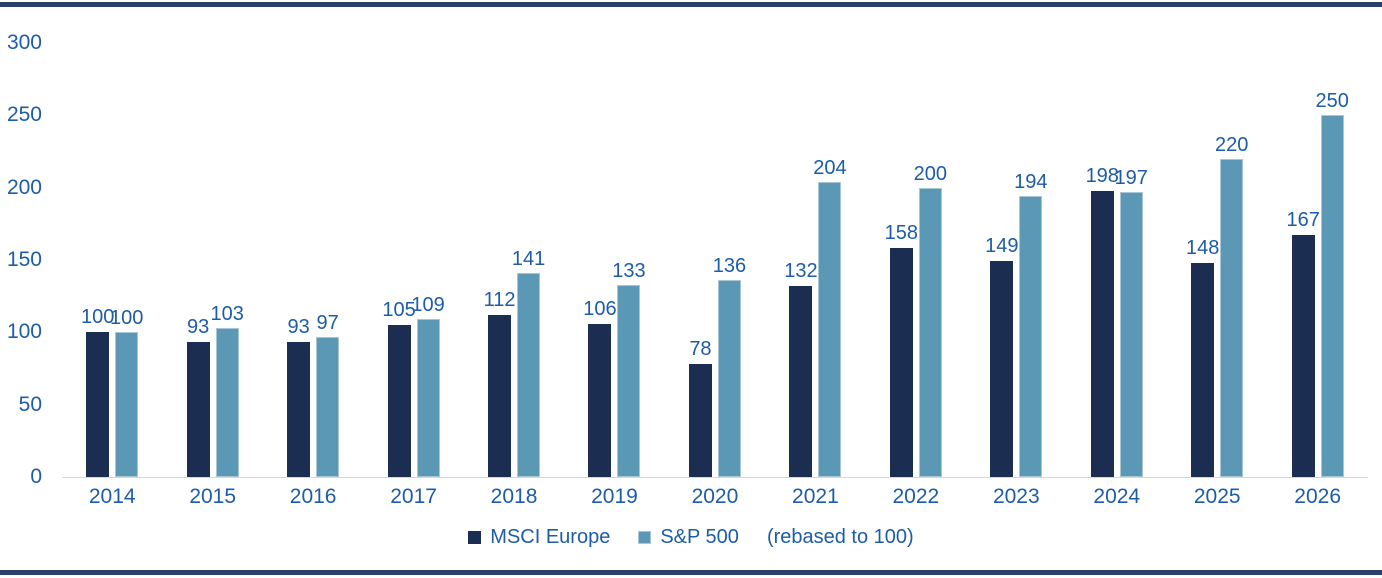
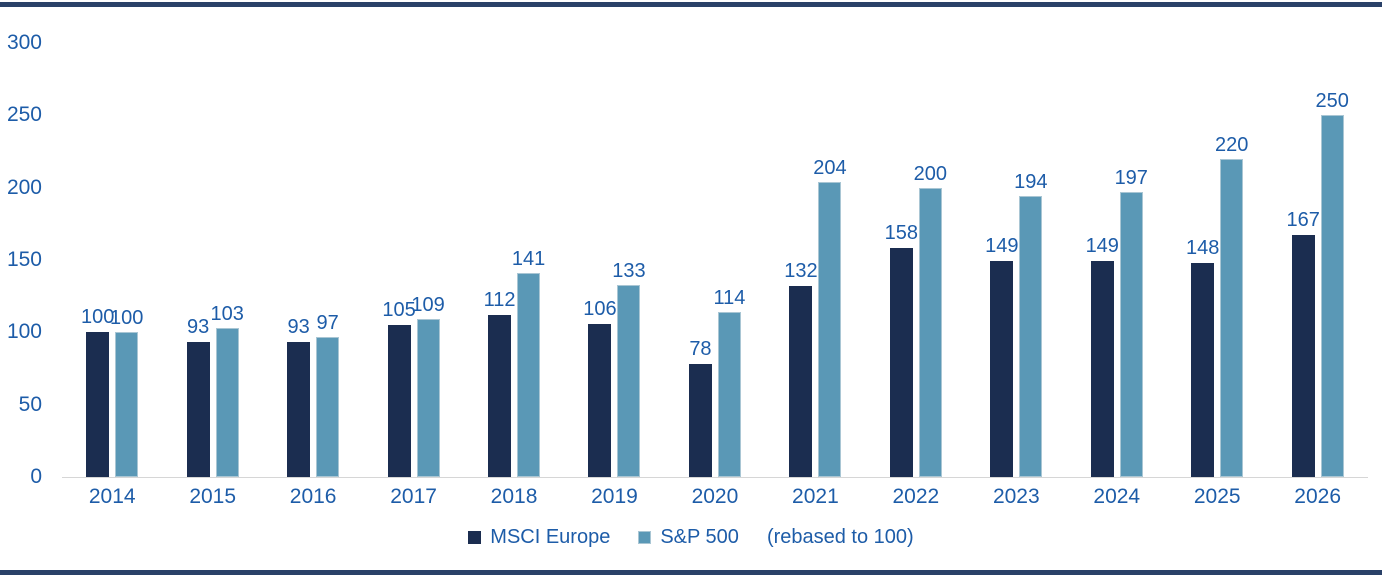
S&P 500/2020: 136 -> 114
MSCI Europe/2024: 198 -> 149
